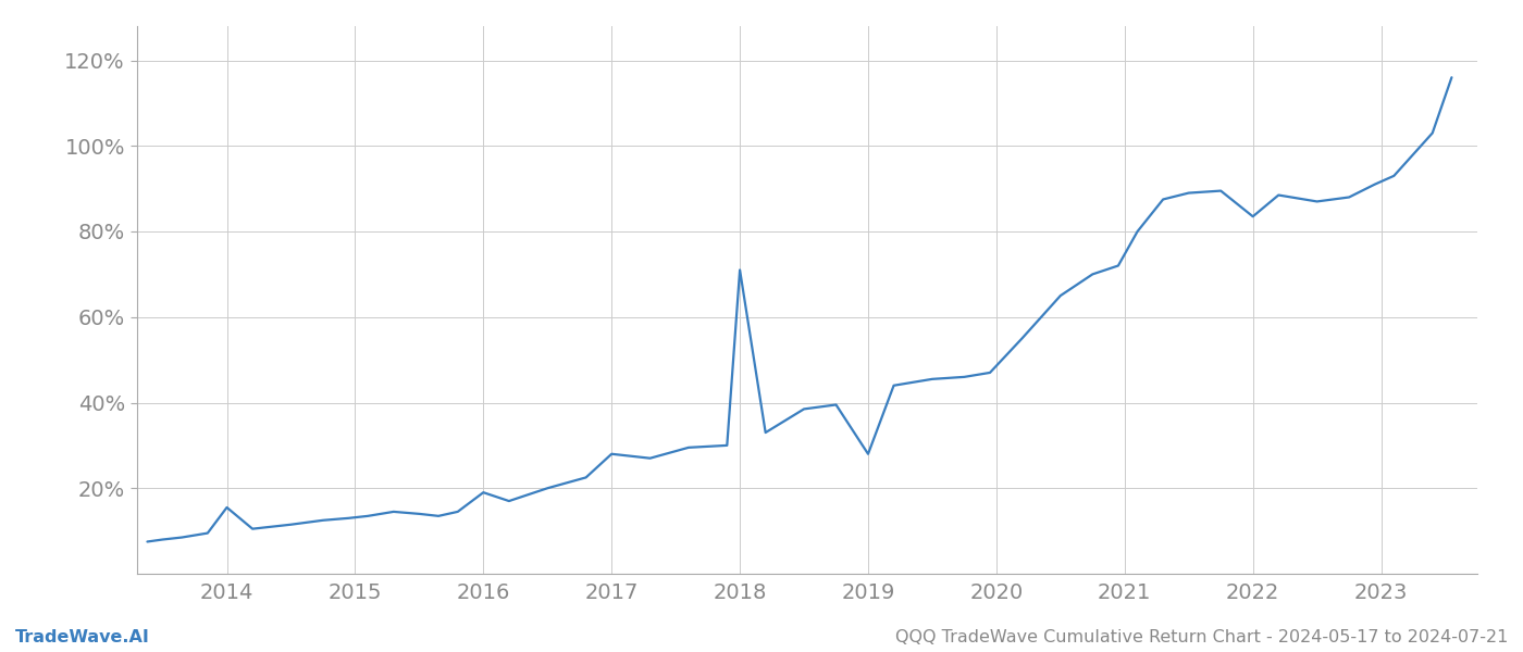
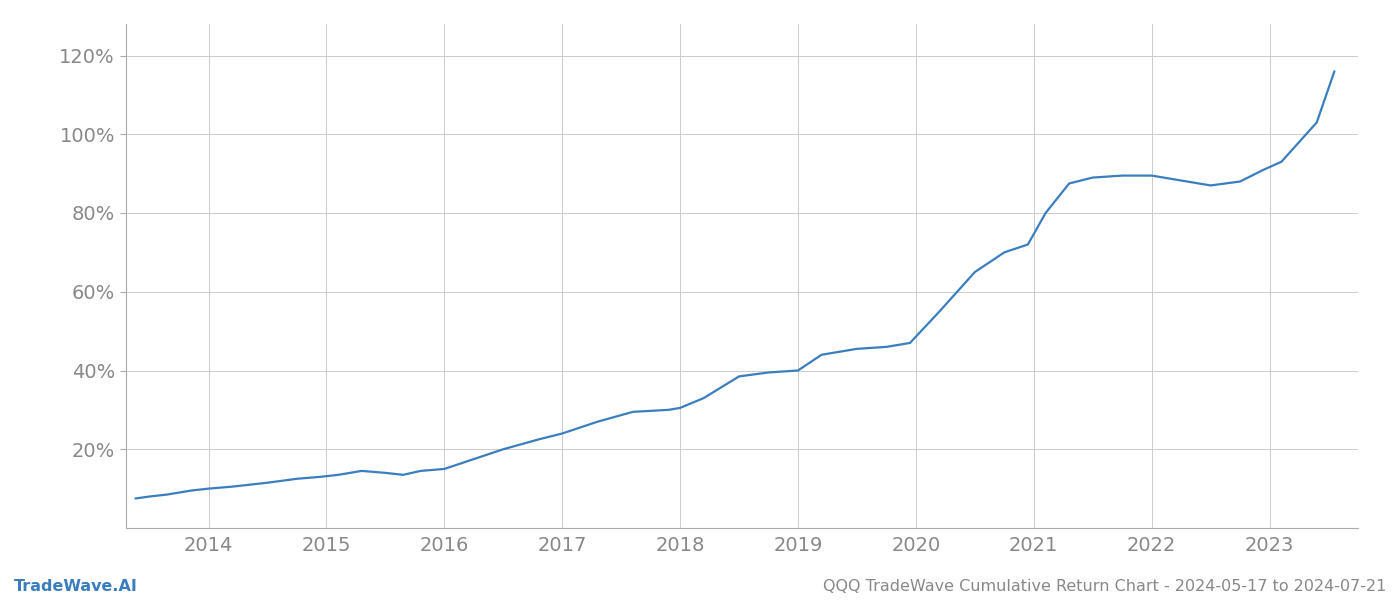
2014: 15.5% -> 10.0%
2016: 19.0% -> 15.0%
2017: 28.0% -> 24.0%
2018: 71.0% -> 30.5%
2019: 28.0% -> 40.0%
2022: 83.5% -> 89.5%
